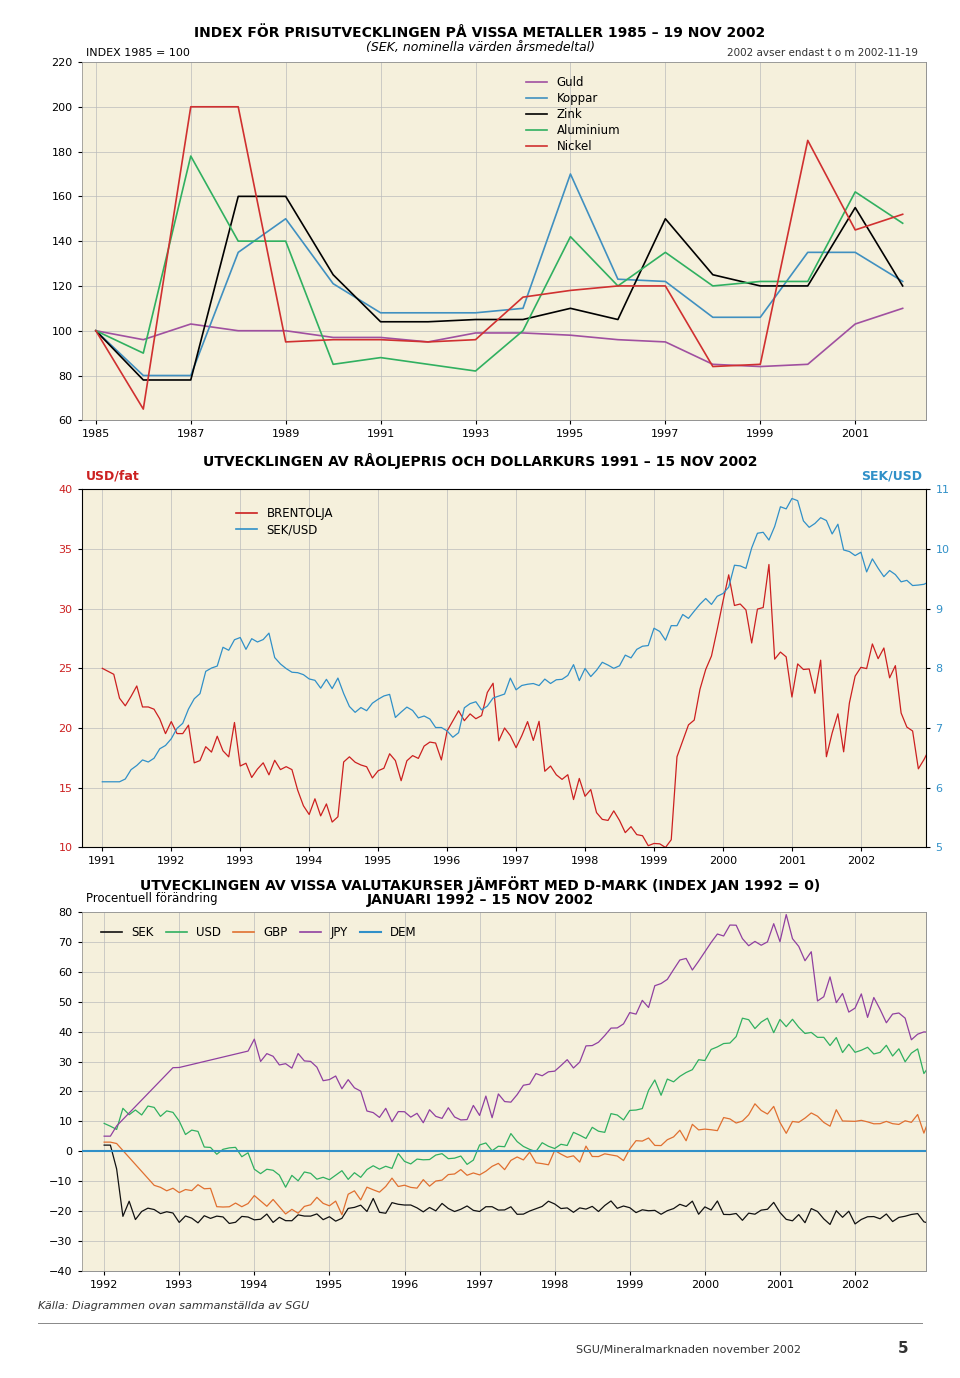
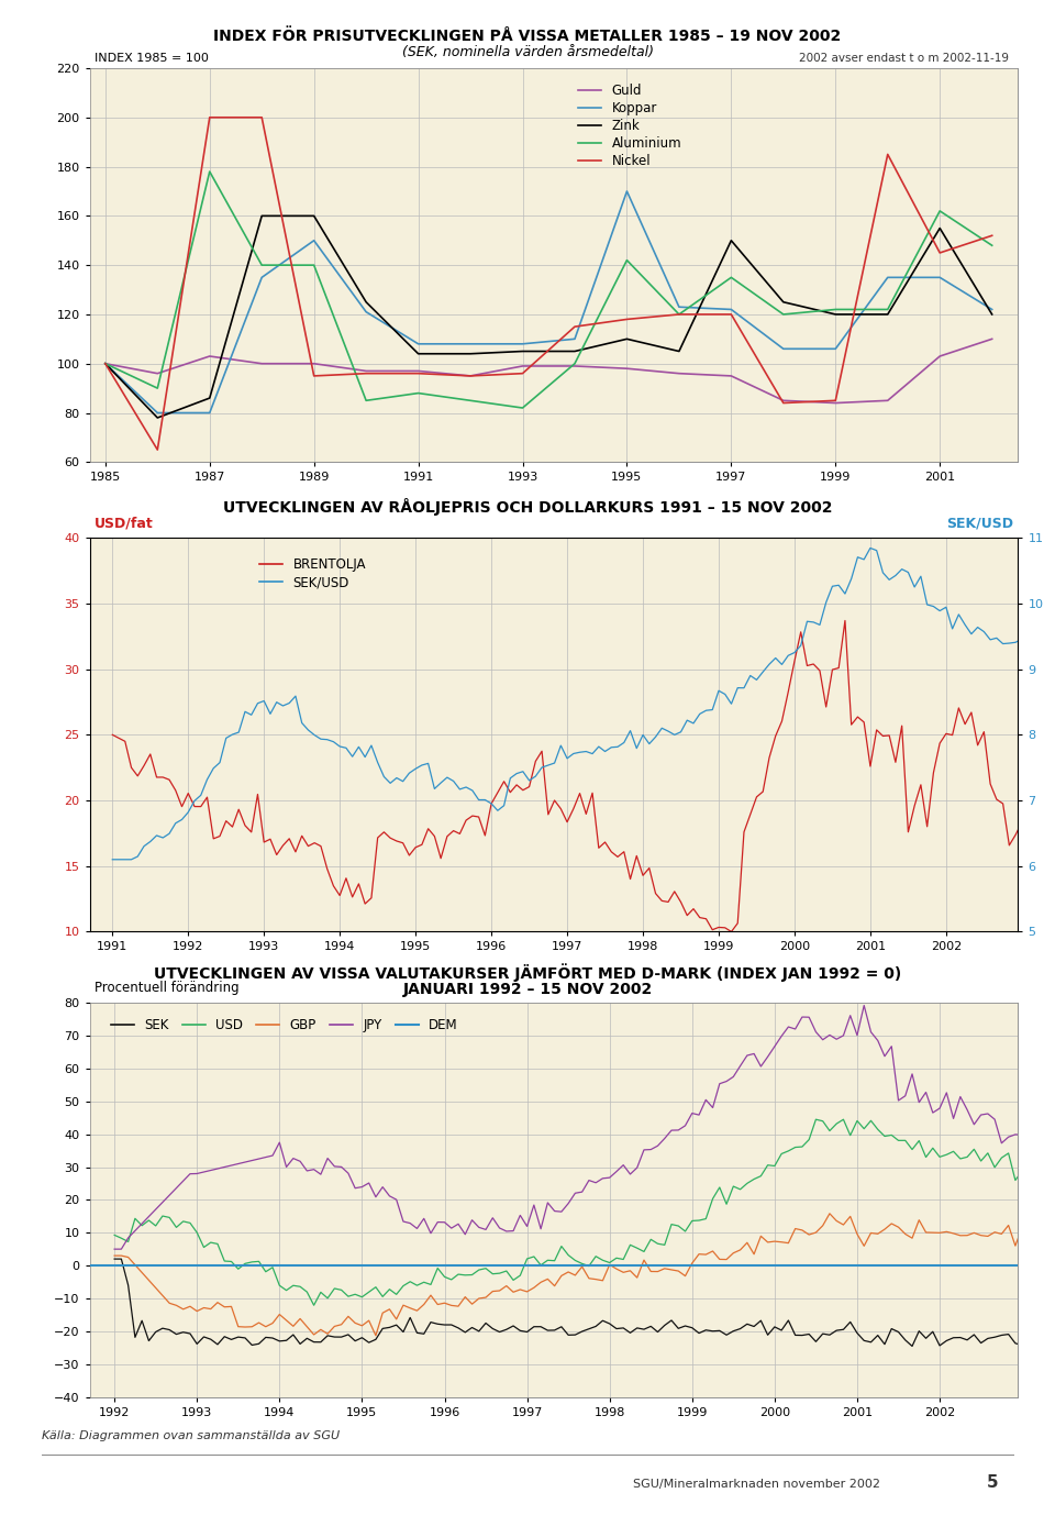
Zink/1987: 78 -> 86
